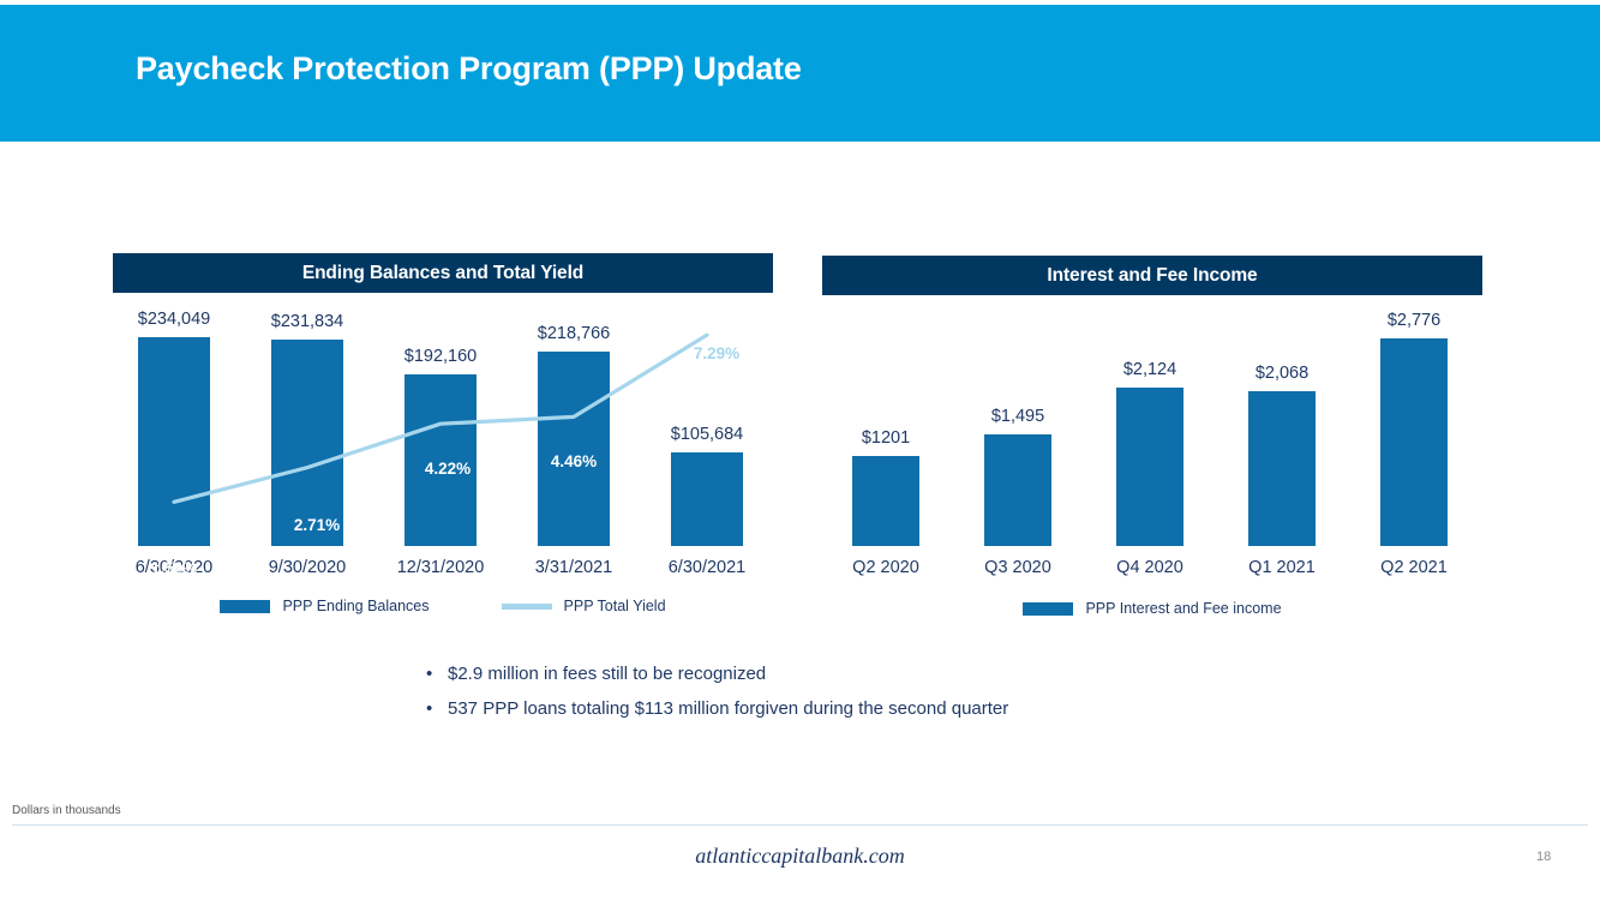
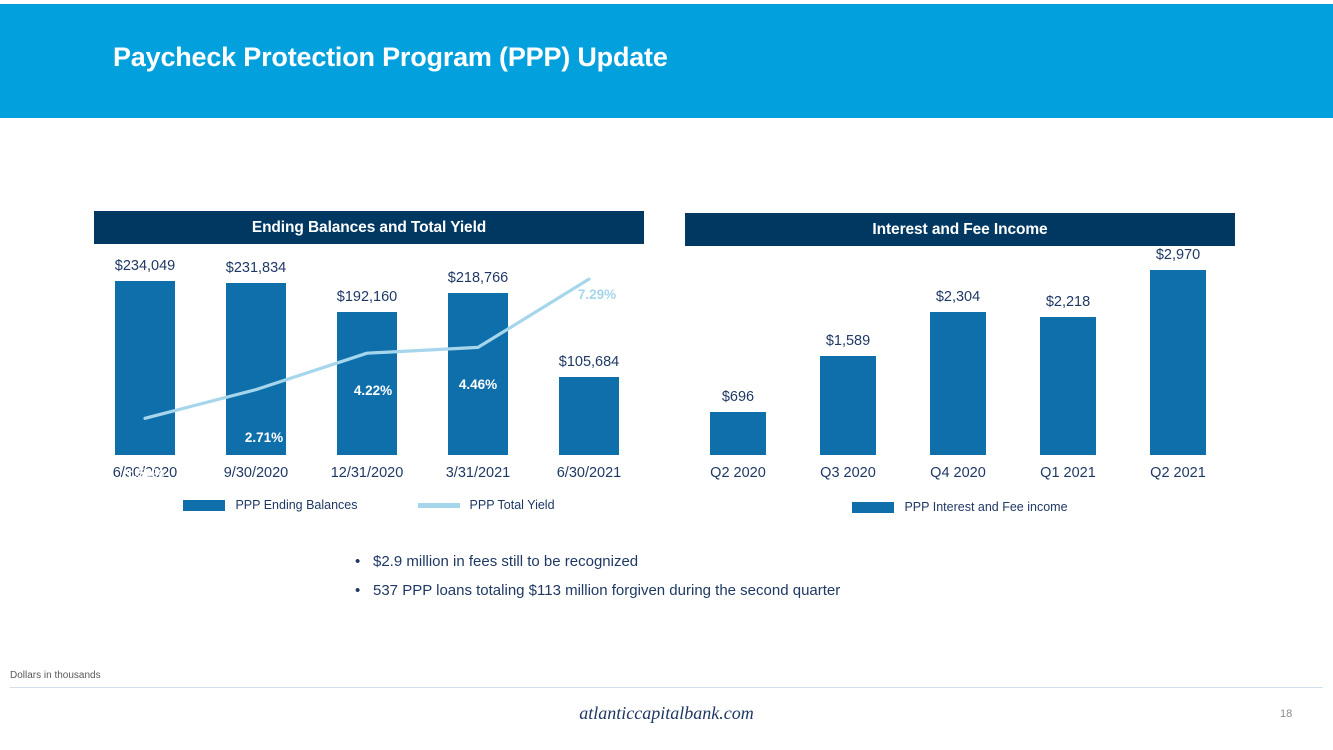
Interest and Fee Income/Q2 2020: $1201 -> $696
Interest and Fee Income/Q3 2020: $1,495 -> $1,589
Interest and Fee Income/Q4 2020: $2,124 -> $2,304
Interest and Fee Income/Q1 2021: $2,068 -> $2,218
Interest and Fee Income/Q2 2021: $2,776 -> $2,970
